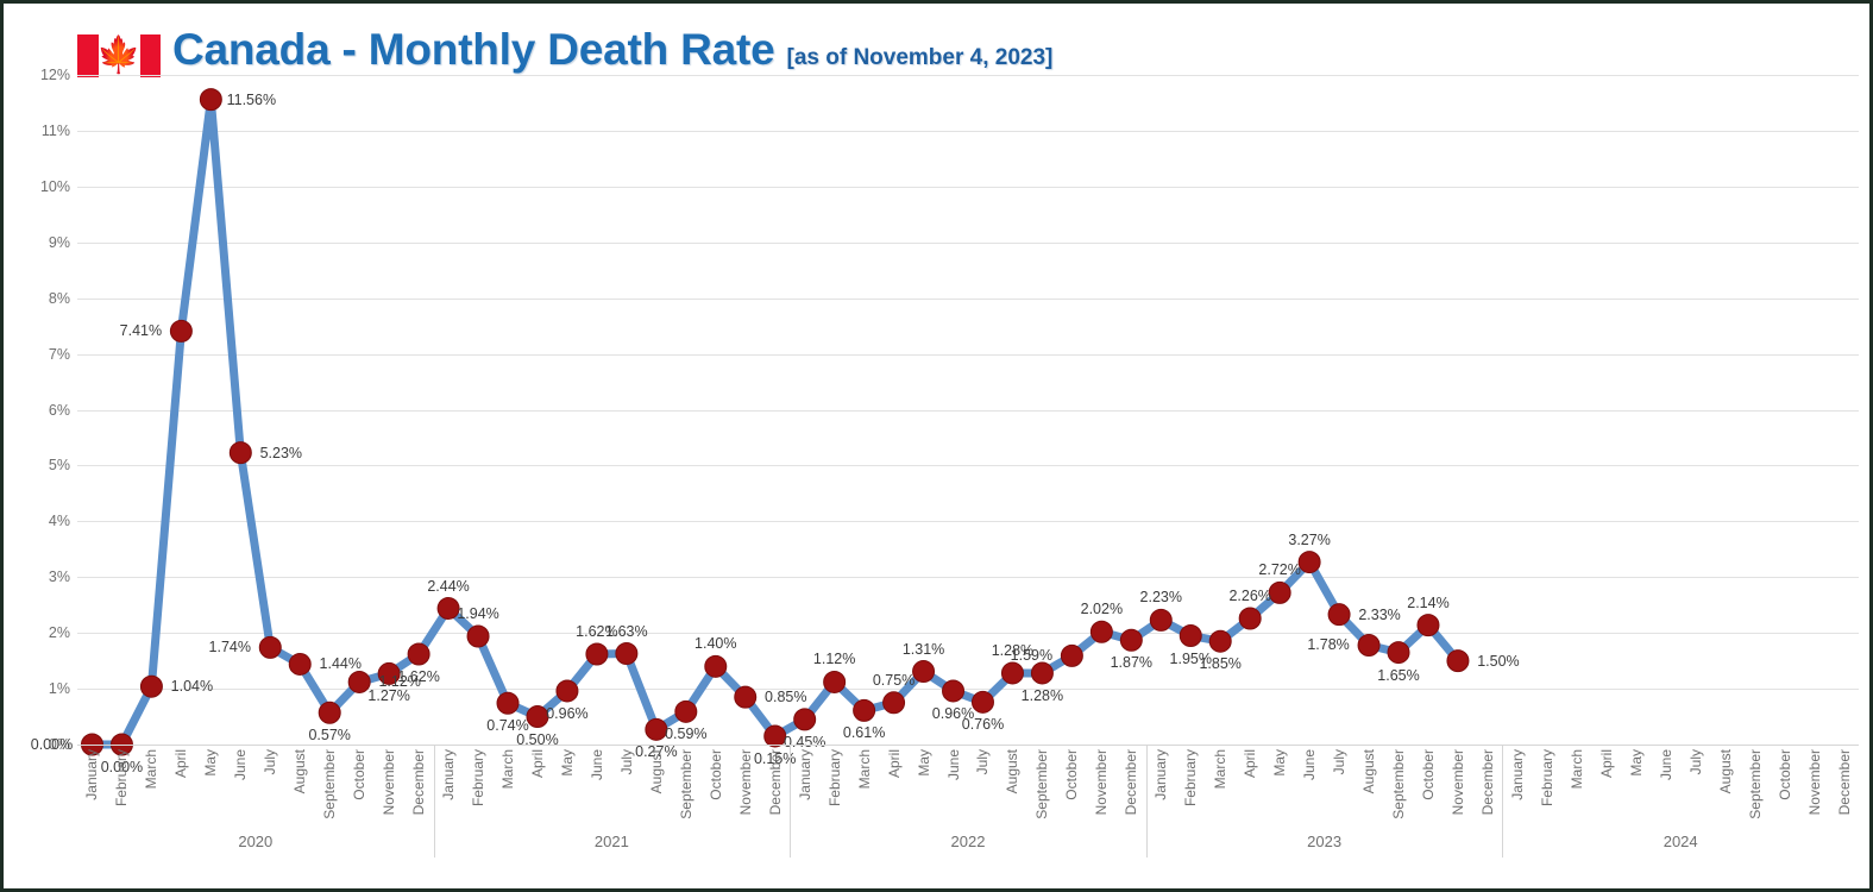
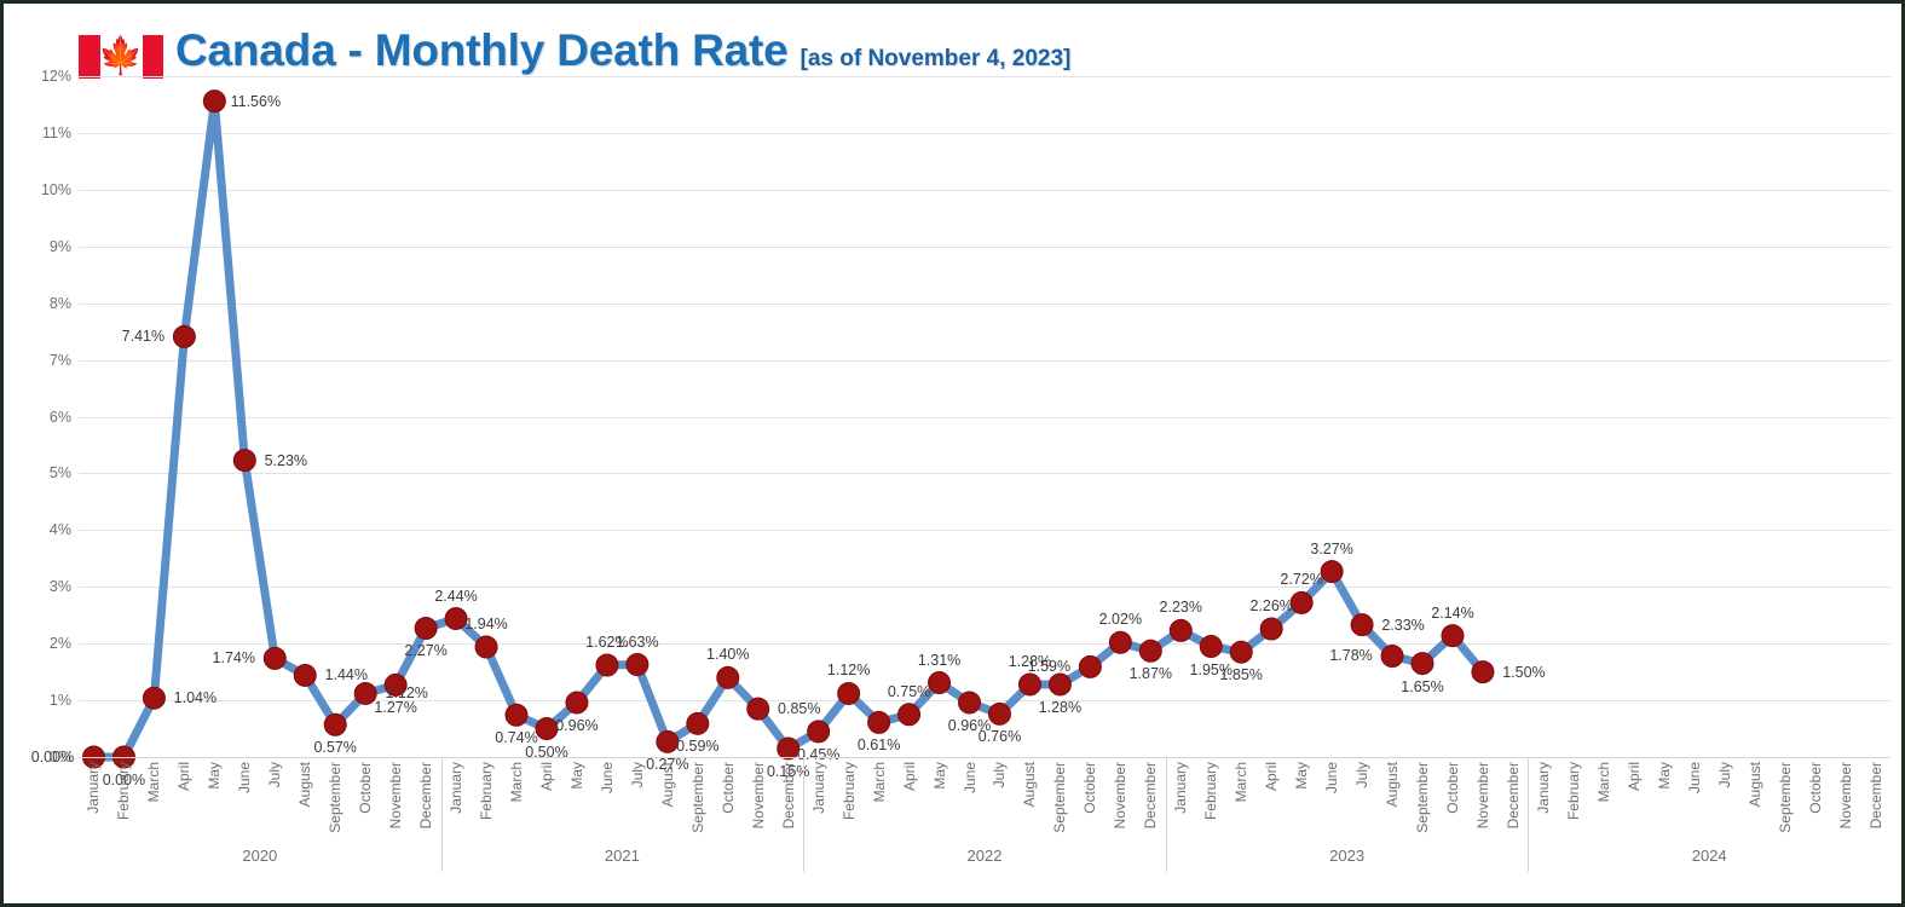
December 2020: 1.62% -> 2.27%
